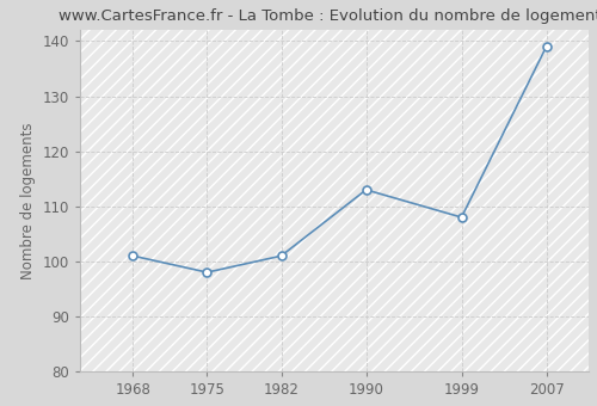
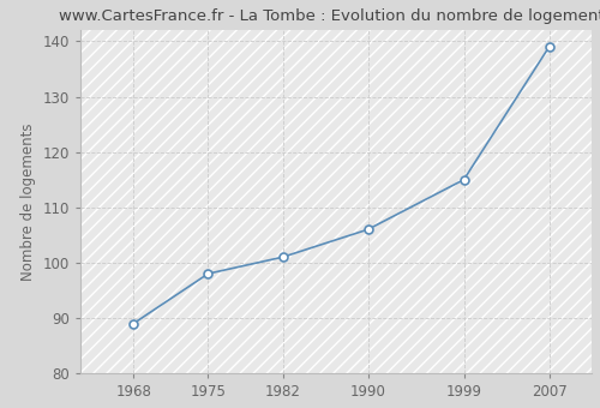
1968: 101 -> 89
1990: 113 -> 106
1999: 108 -> 115
